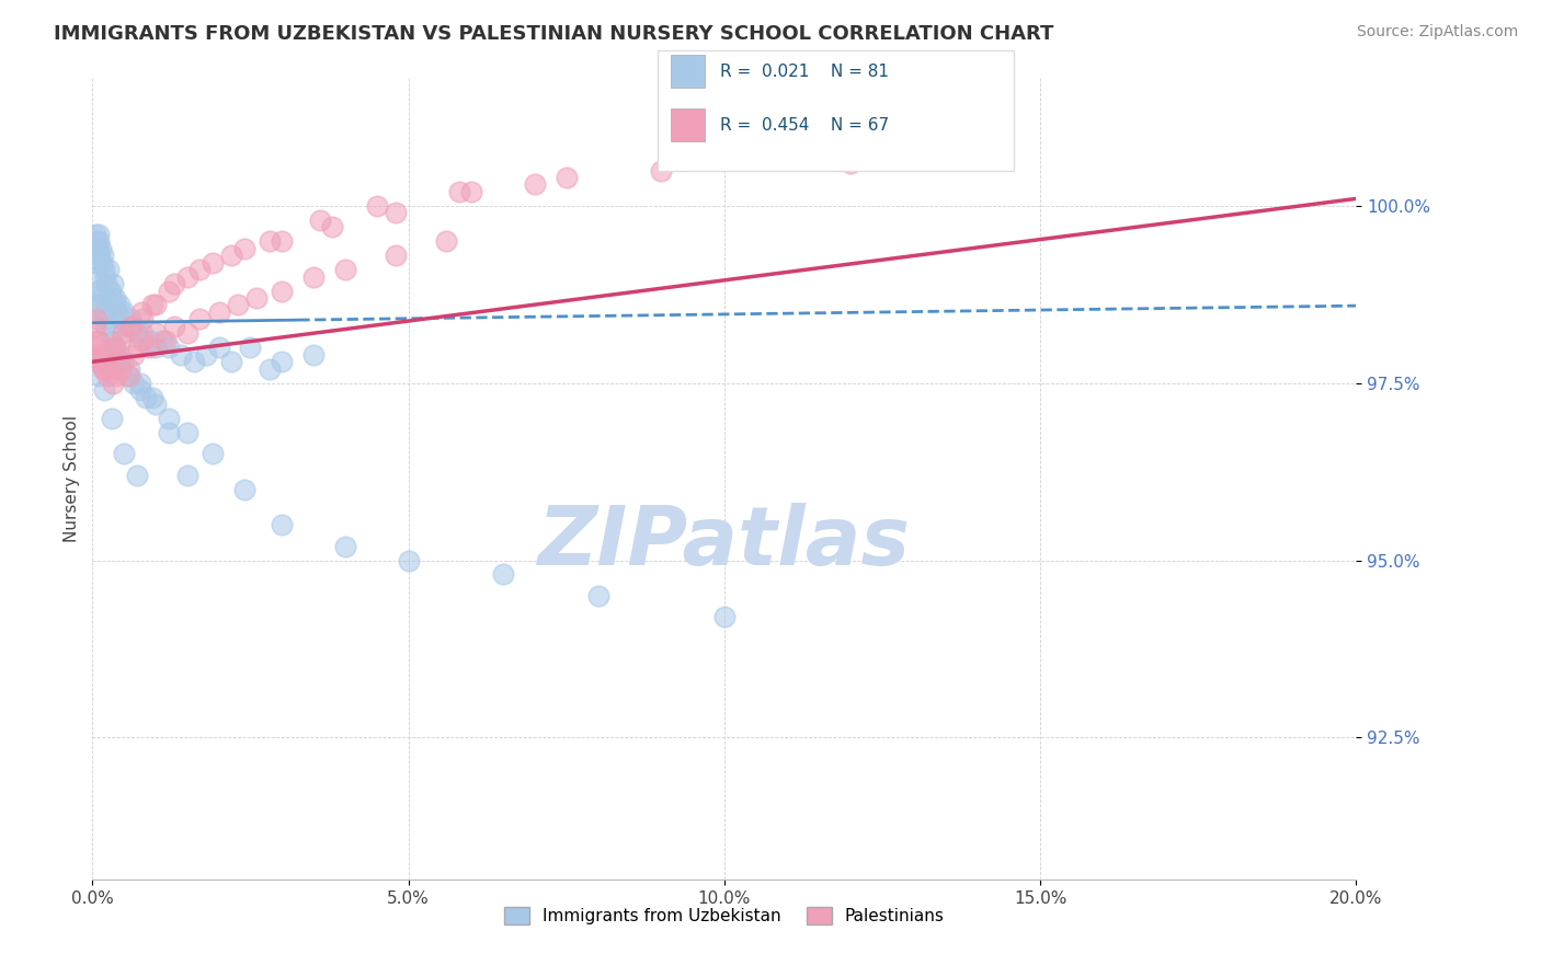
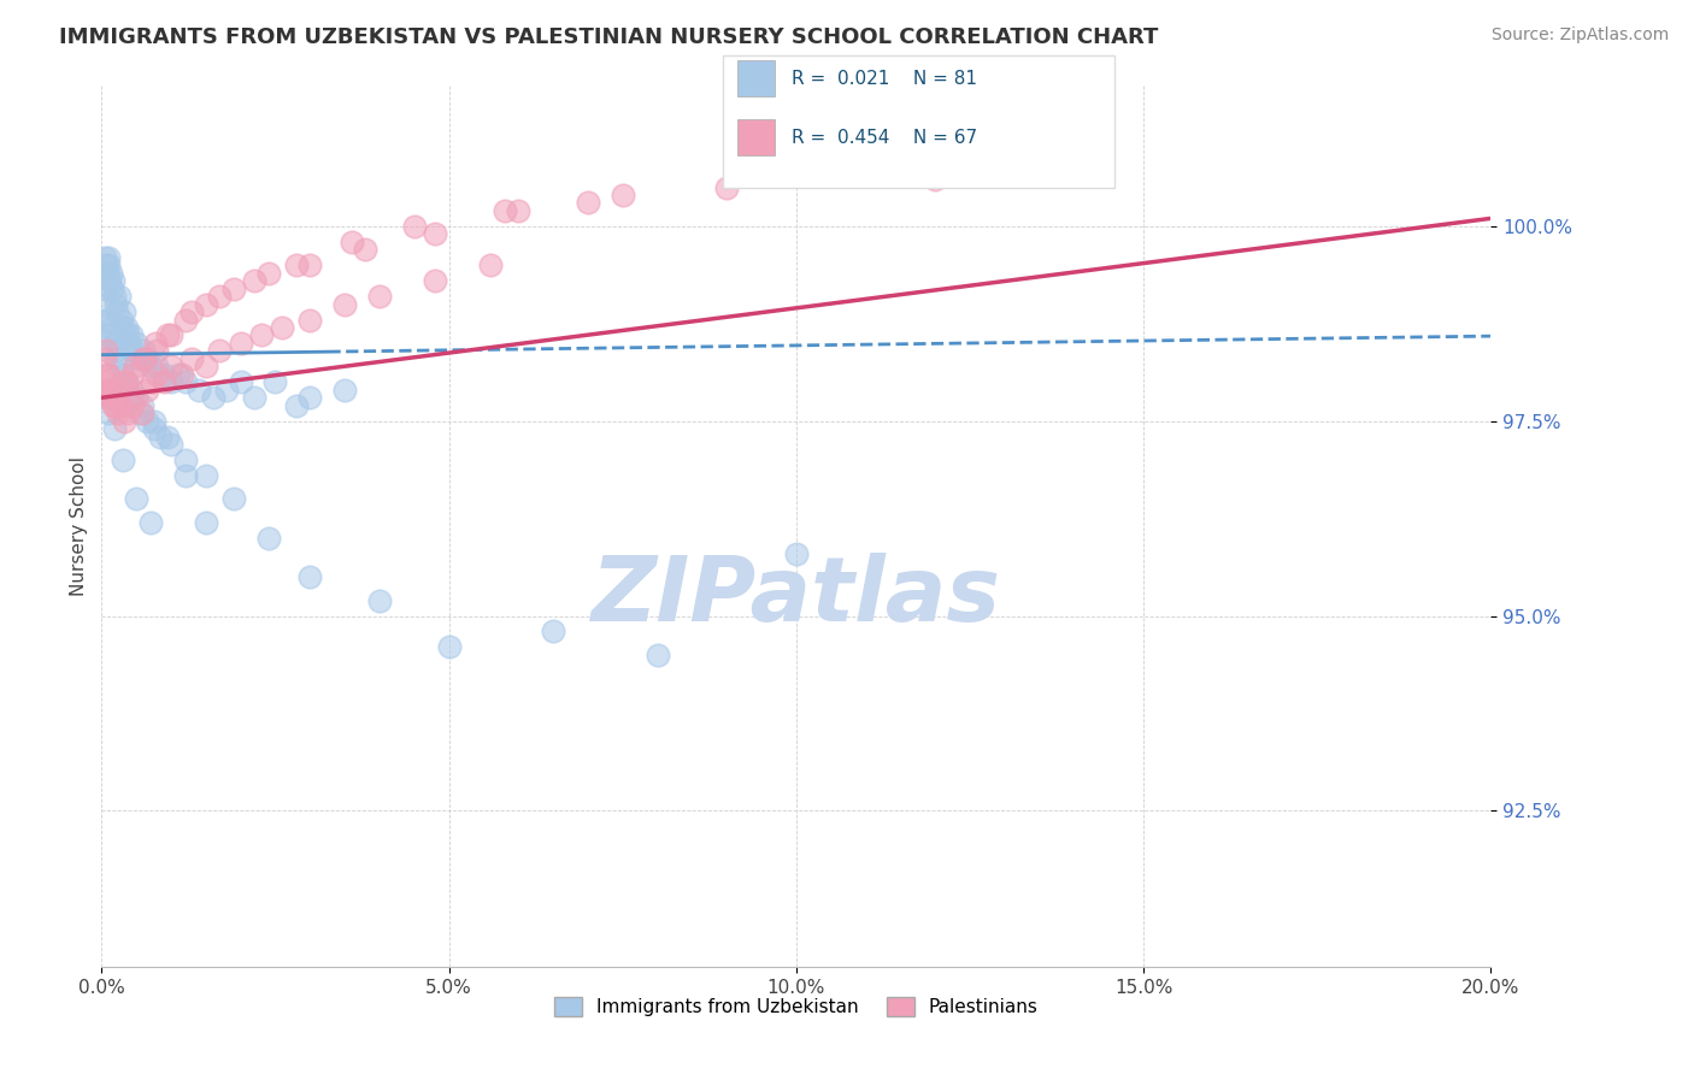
Immigrants from Uzbekistan/5.0%: 95.0% -> 94.6%
Immigrants from Uzbekistan/10.0%: 94.2% -> 95.8%
